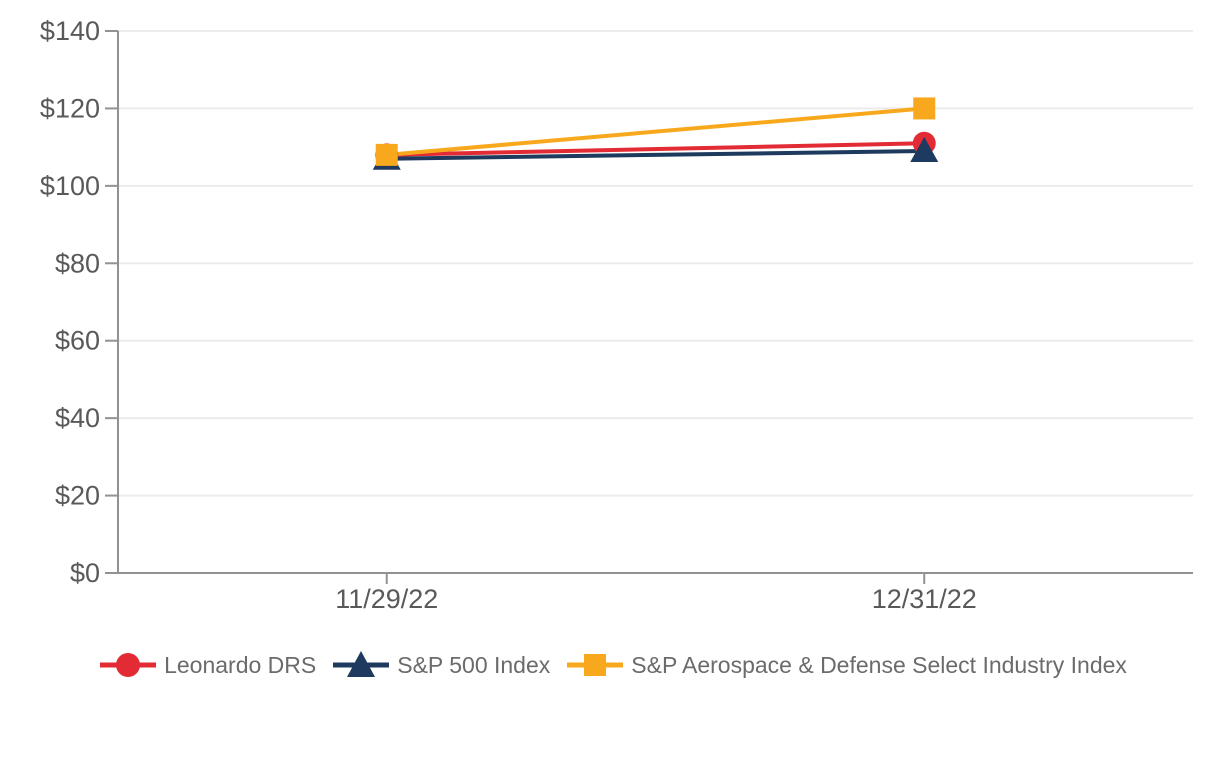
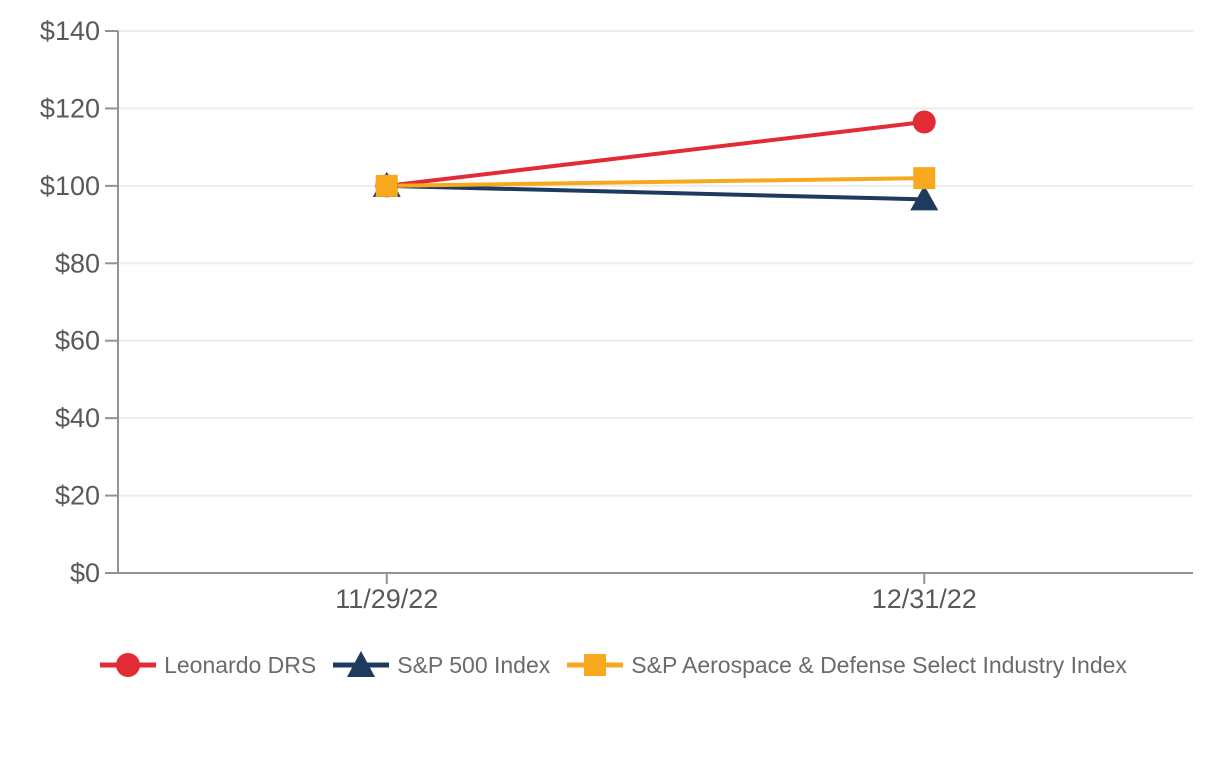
Leonardo DRS/11/29/22: $108 -> $100
S&P 500 Index/11/29/22: $107 -> $100
S&P Aerospace & Defense Select Industry Index/11/29/22: $108 -> $100
Leonardo DRS/12/31/22: $111 -> $116
S&P 500 Index/12/31/22: $109 -> $96
S&P Aerospace & Defense Select Industry Index/12/31/22: $120 -> $102
